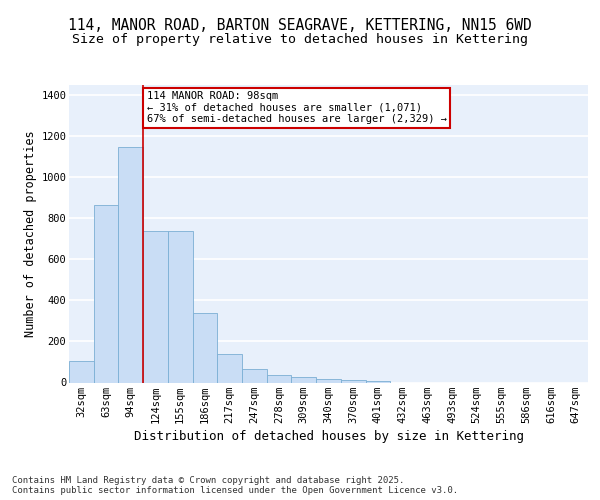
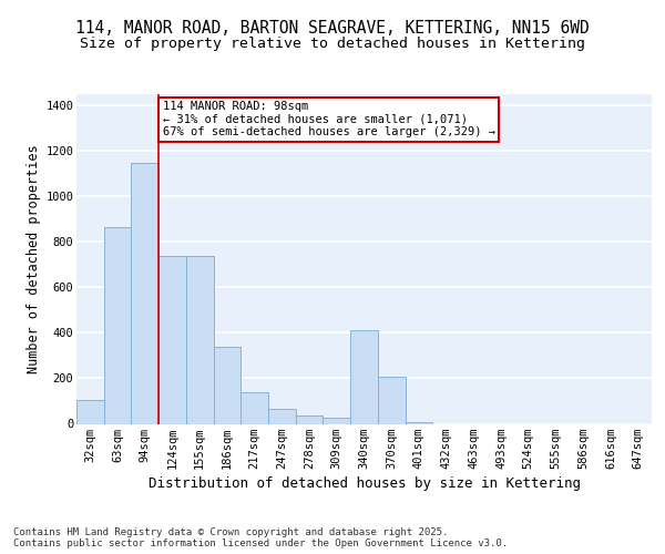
340sqm: 17 -> 410
370sqm: 10 -> 205
